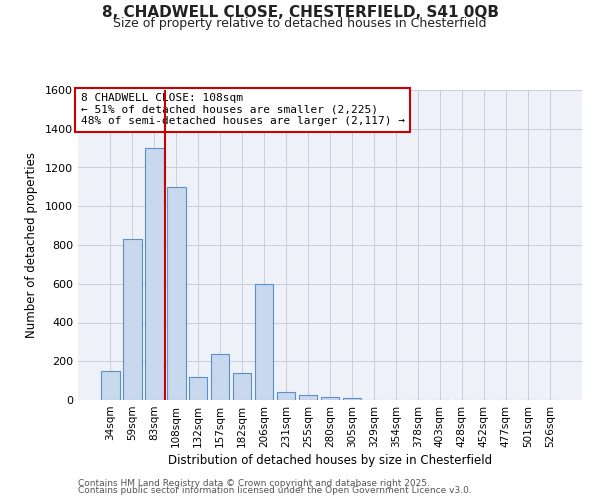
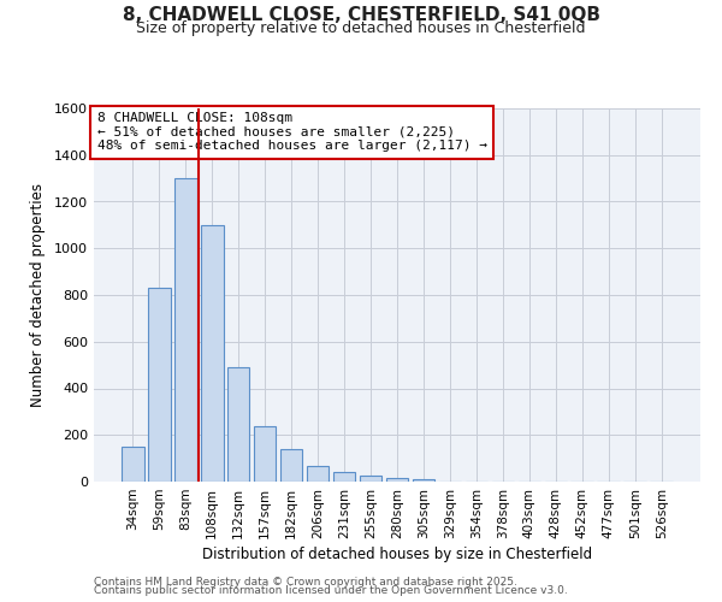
132sqm: 120 -> 490
206sqm: 600 -> 60
